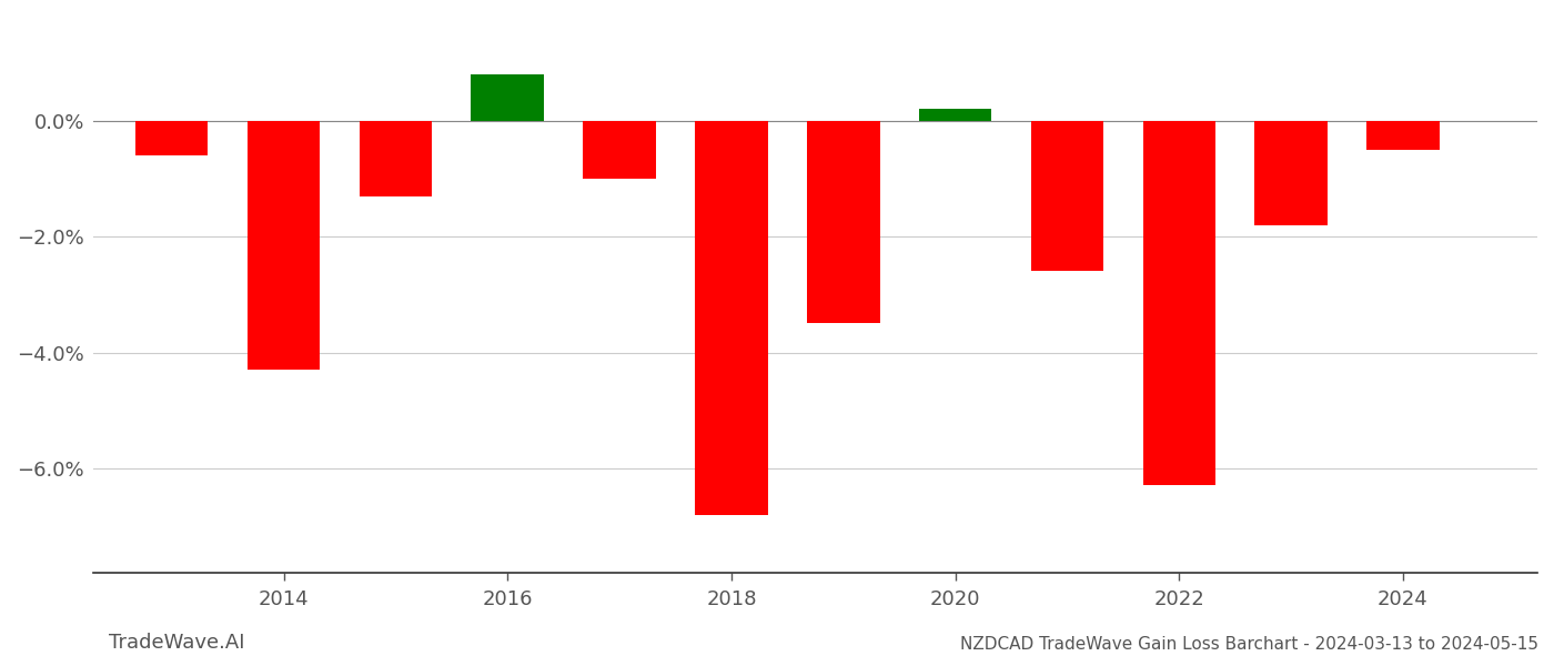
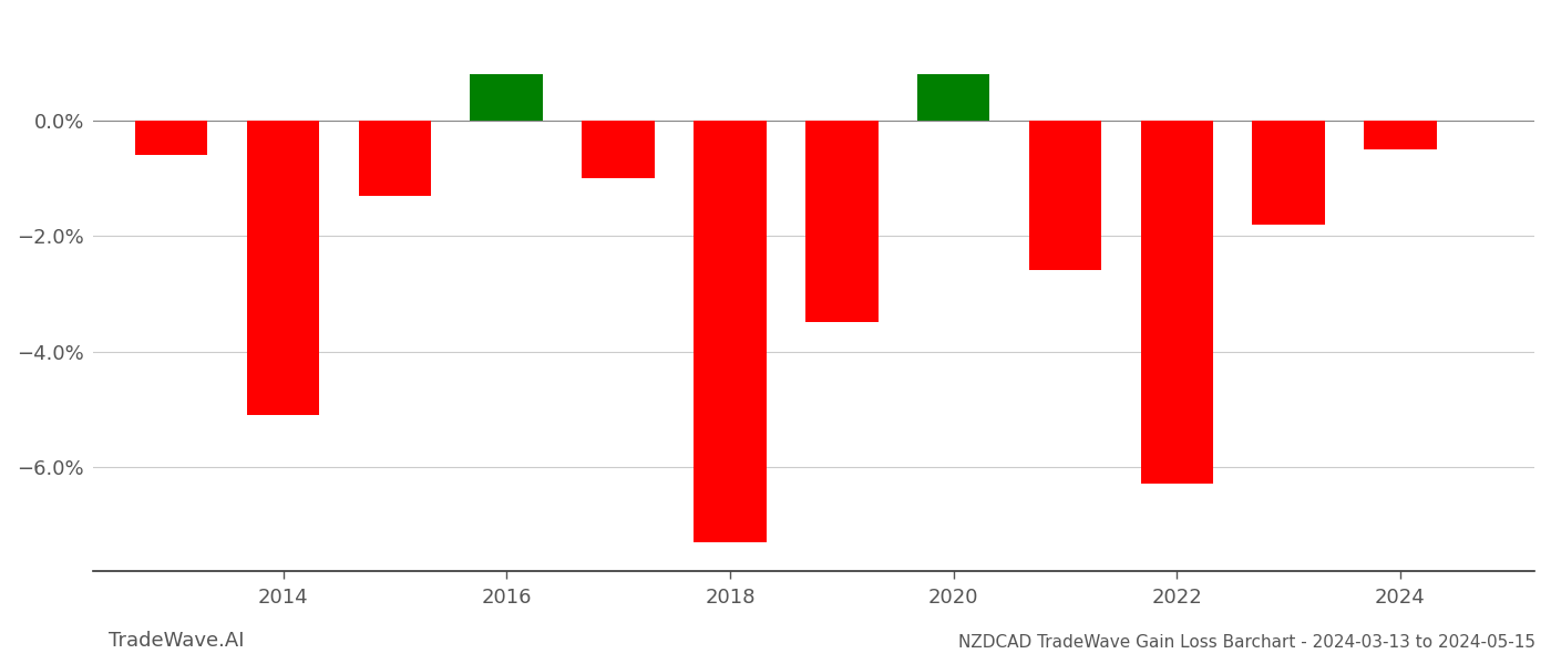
2014: -4.3% -> -5.1%
2018: -6.8% -> -7.3%
2020: 0.2% -> 0.8%
